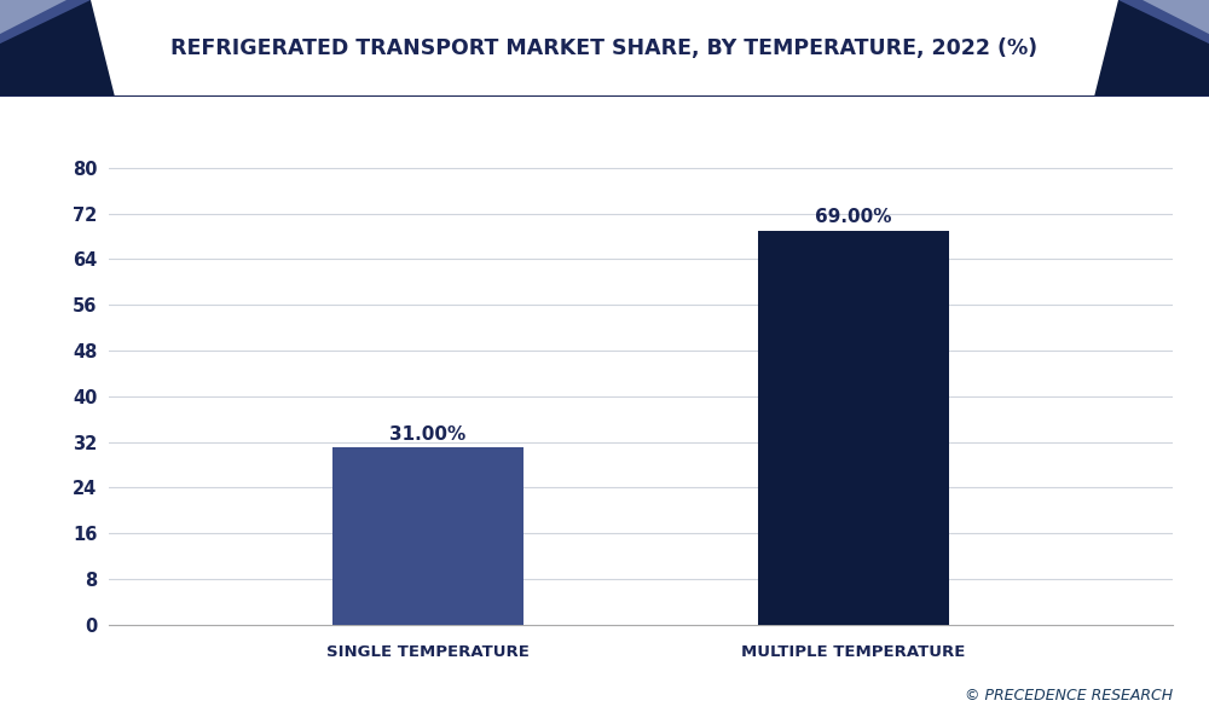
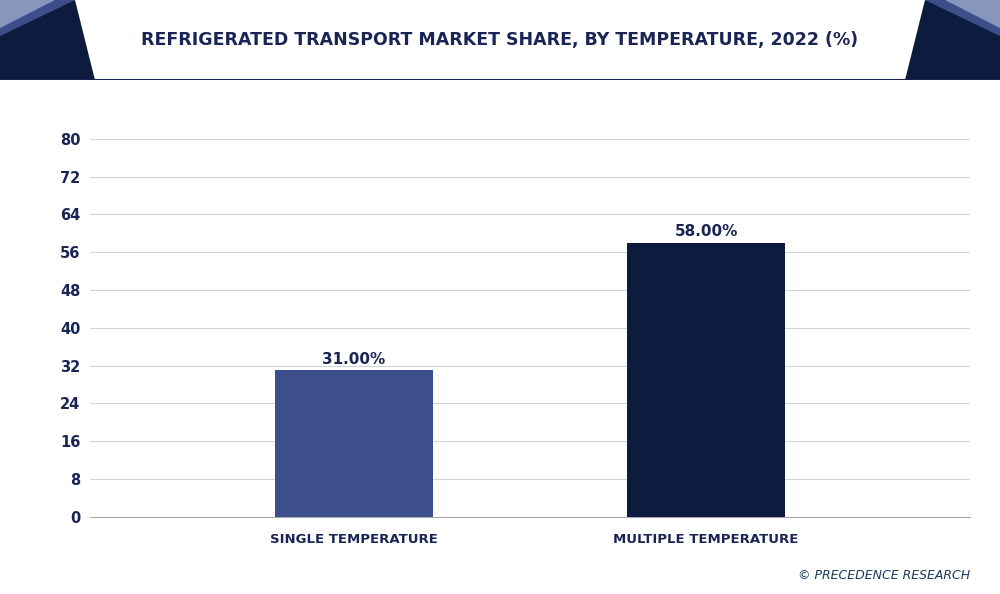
MULTIPLE TEMPERATURE: 69.00% -> 58.00%
